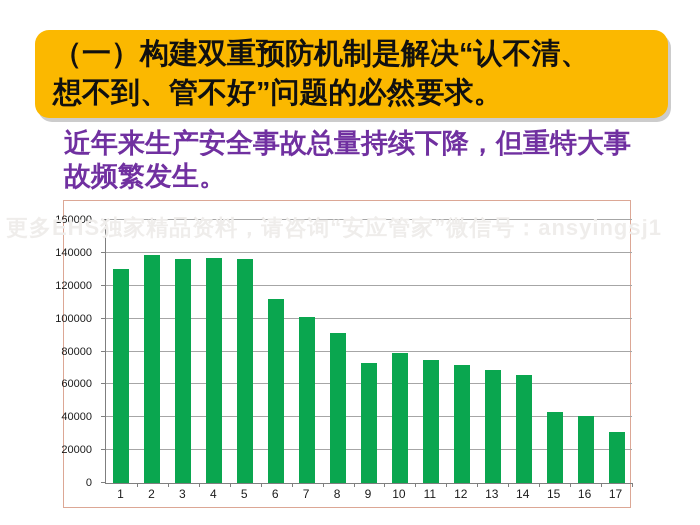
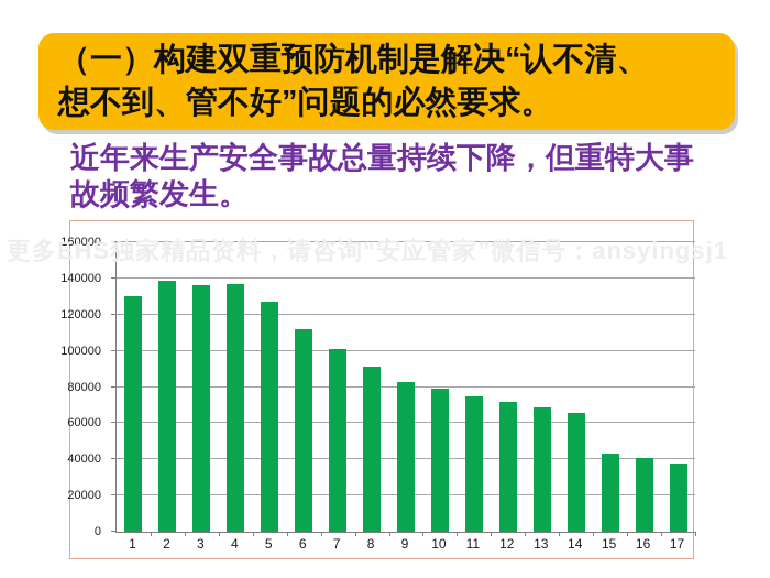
5: 136000 -> 127000
9: 73000 -> 83000
17: 31000 -> 38000
